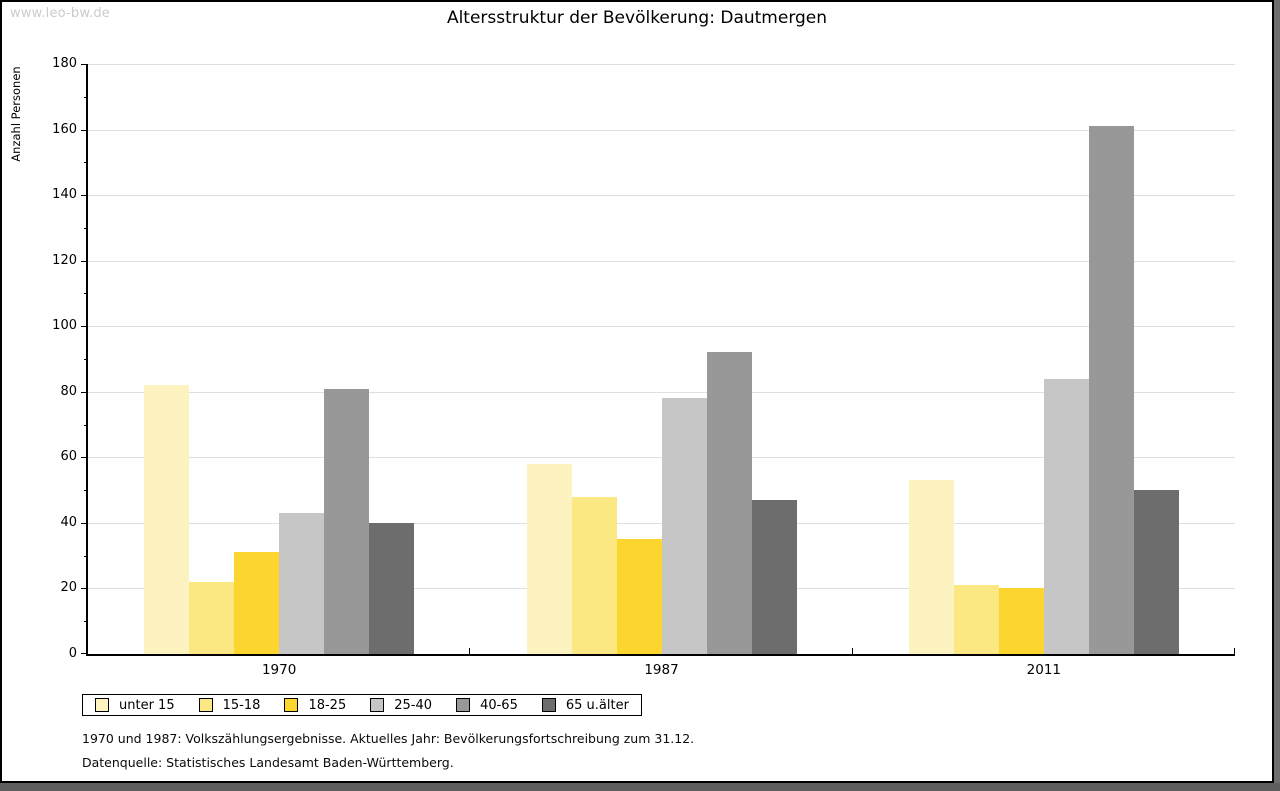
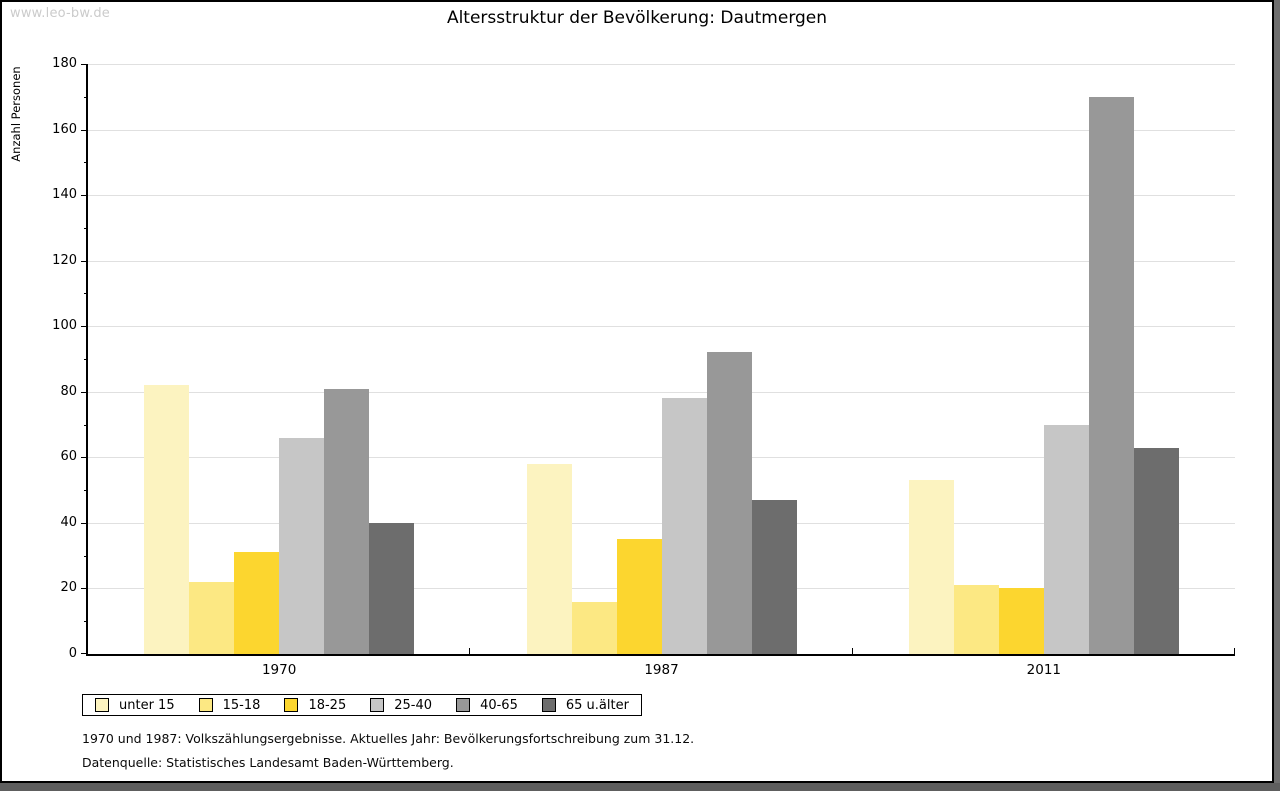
25-40/1970: 43 -> 66
15-18/1987: 48 -> 16
25-40/2011: 84 -> 70
40-65/2011: 161 -> 170
65 u.älter/2011: 50 -> 63
